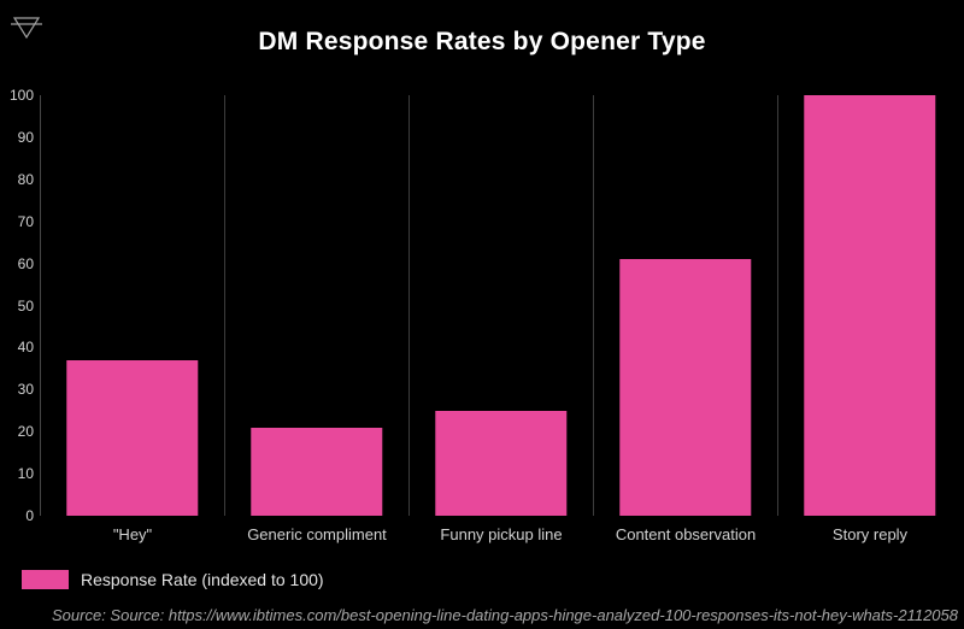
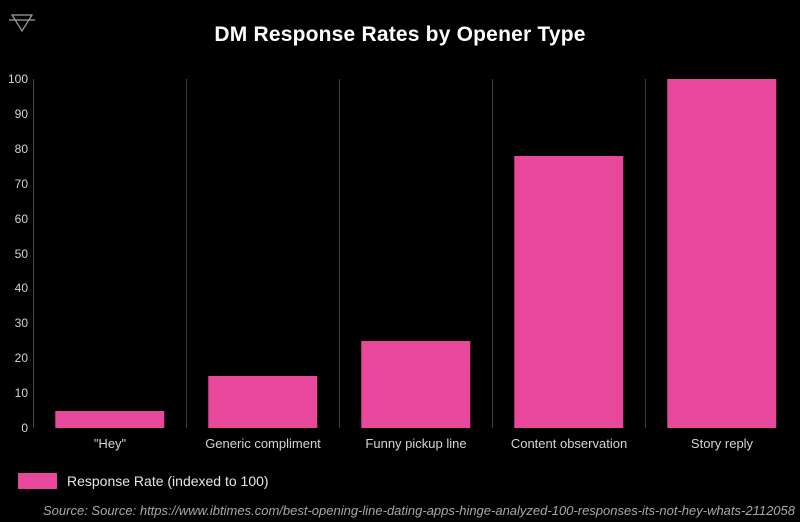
"Hey": 37 -> 5
Generic compliment: 21 -> 15
Content observation: 61 -> 78
